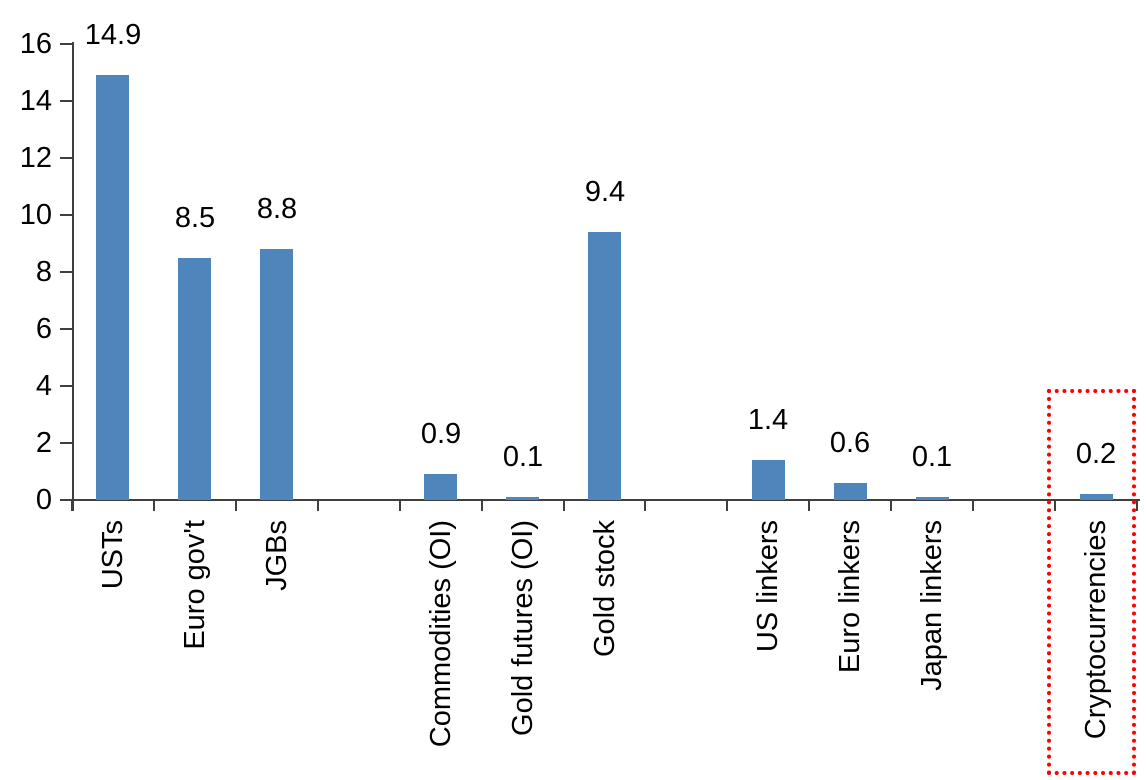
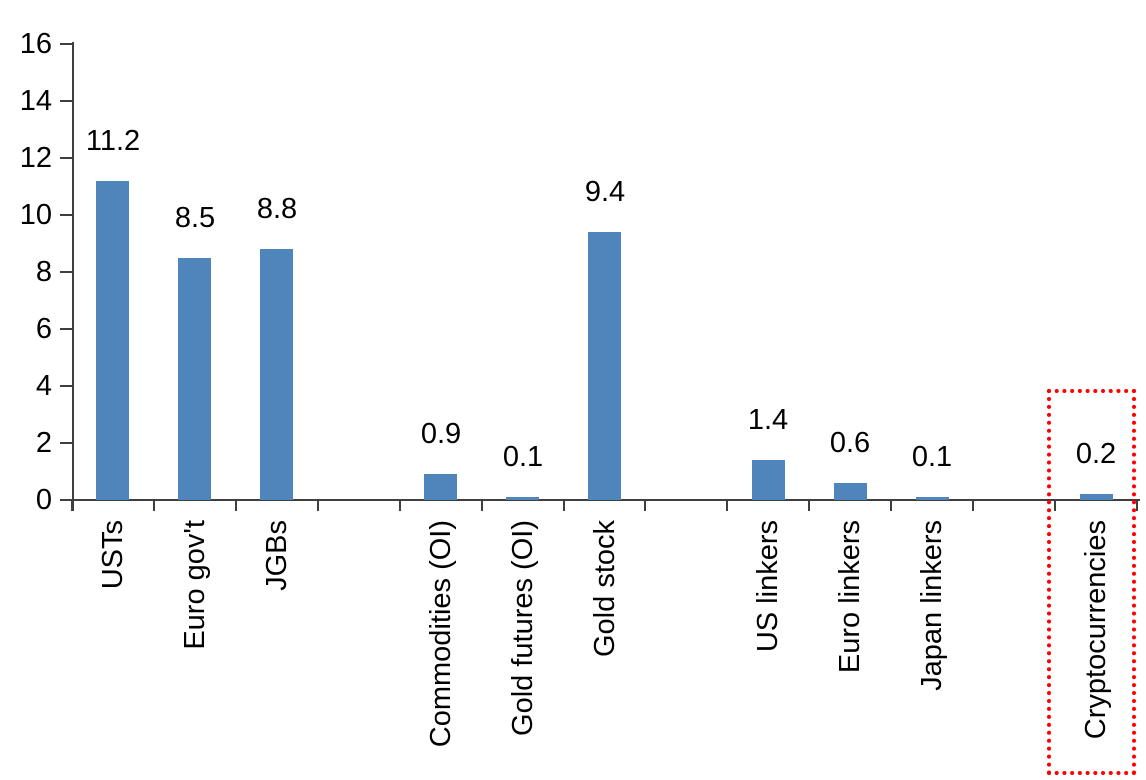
USTs: 14.9 -> 11.2
